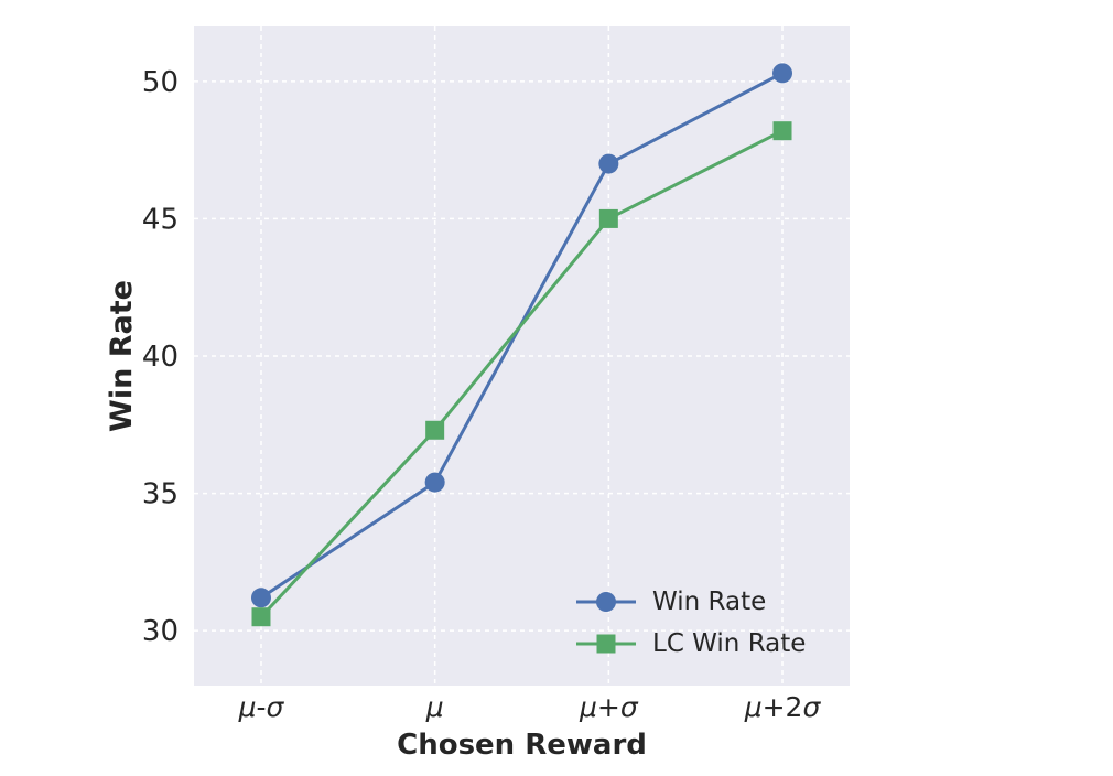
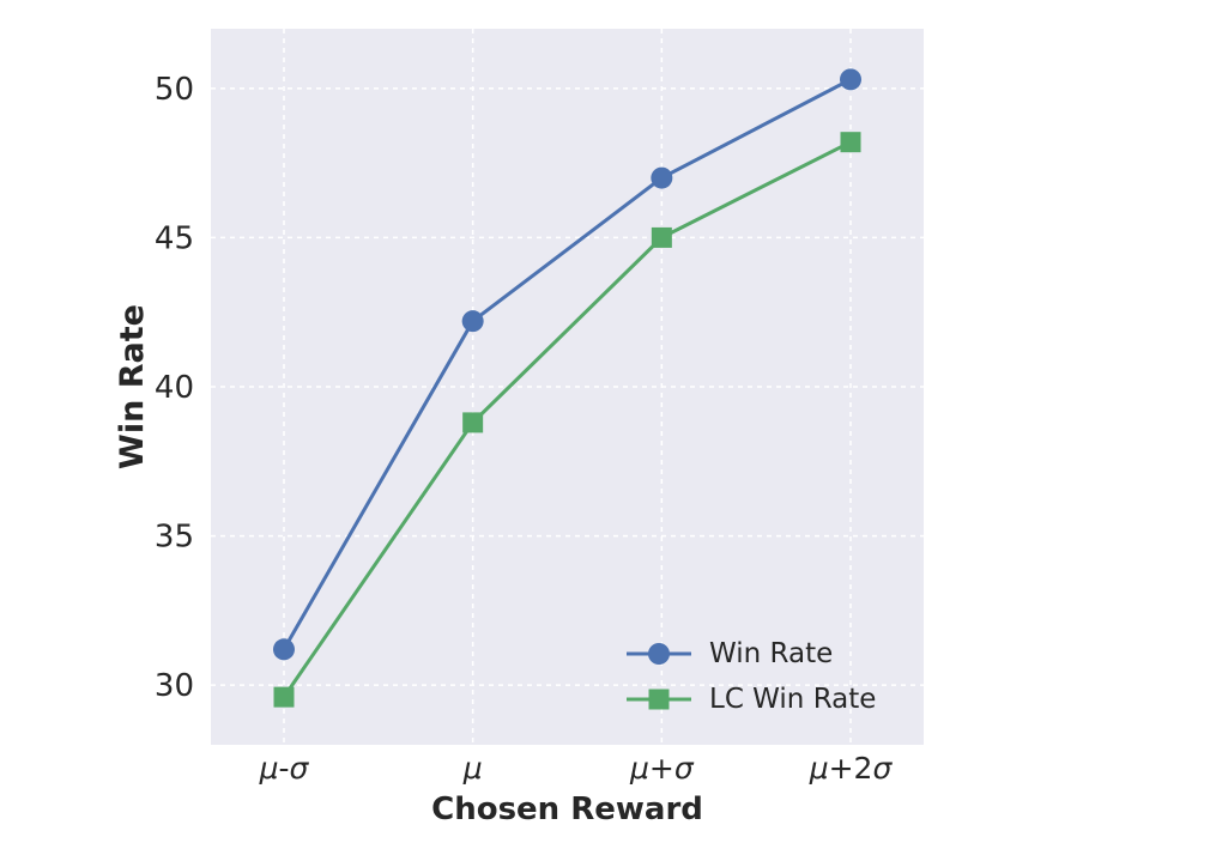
LC Win Rate/μ-σ: 30.5 -> 29.6
Win Rate/μ: 35.4 -> 42.2
LC Win Rate/μ: 37.3 -> 38.8
